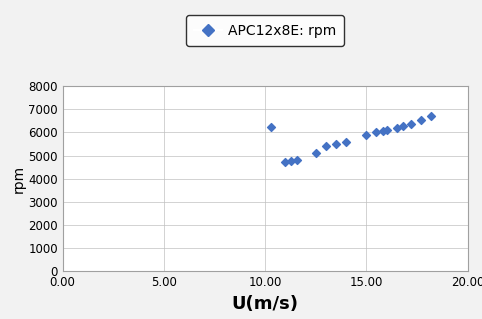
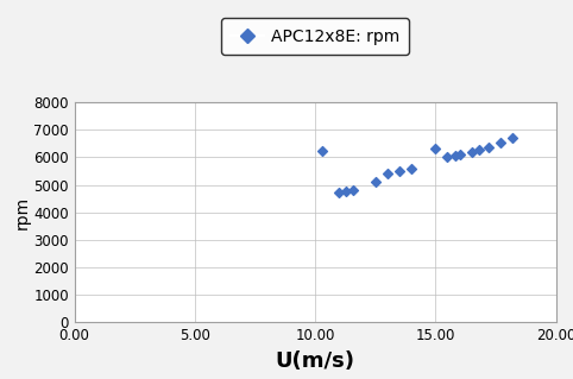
15.00: 5900 -> 6300
